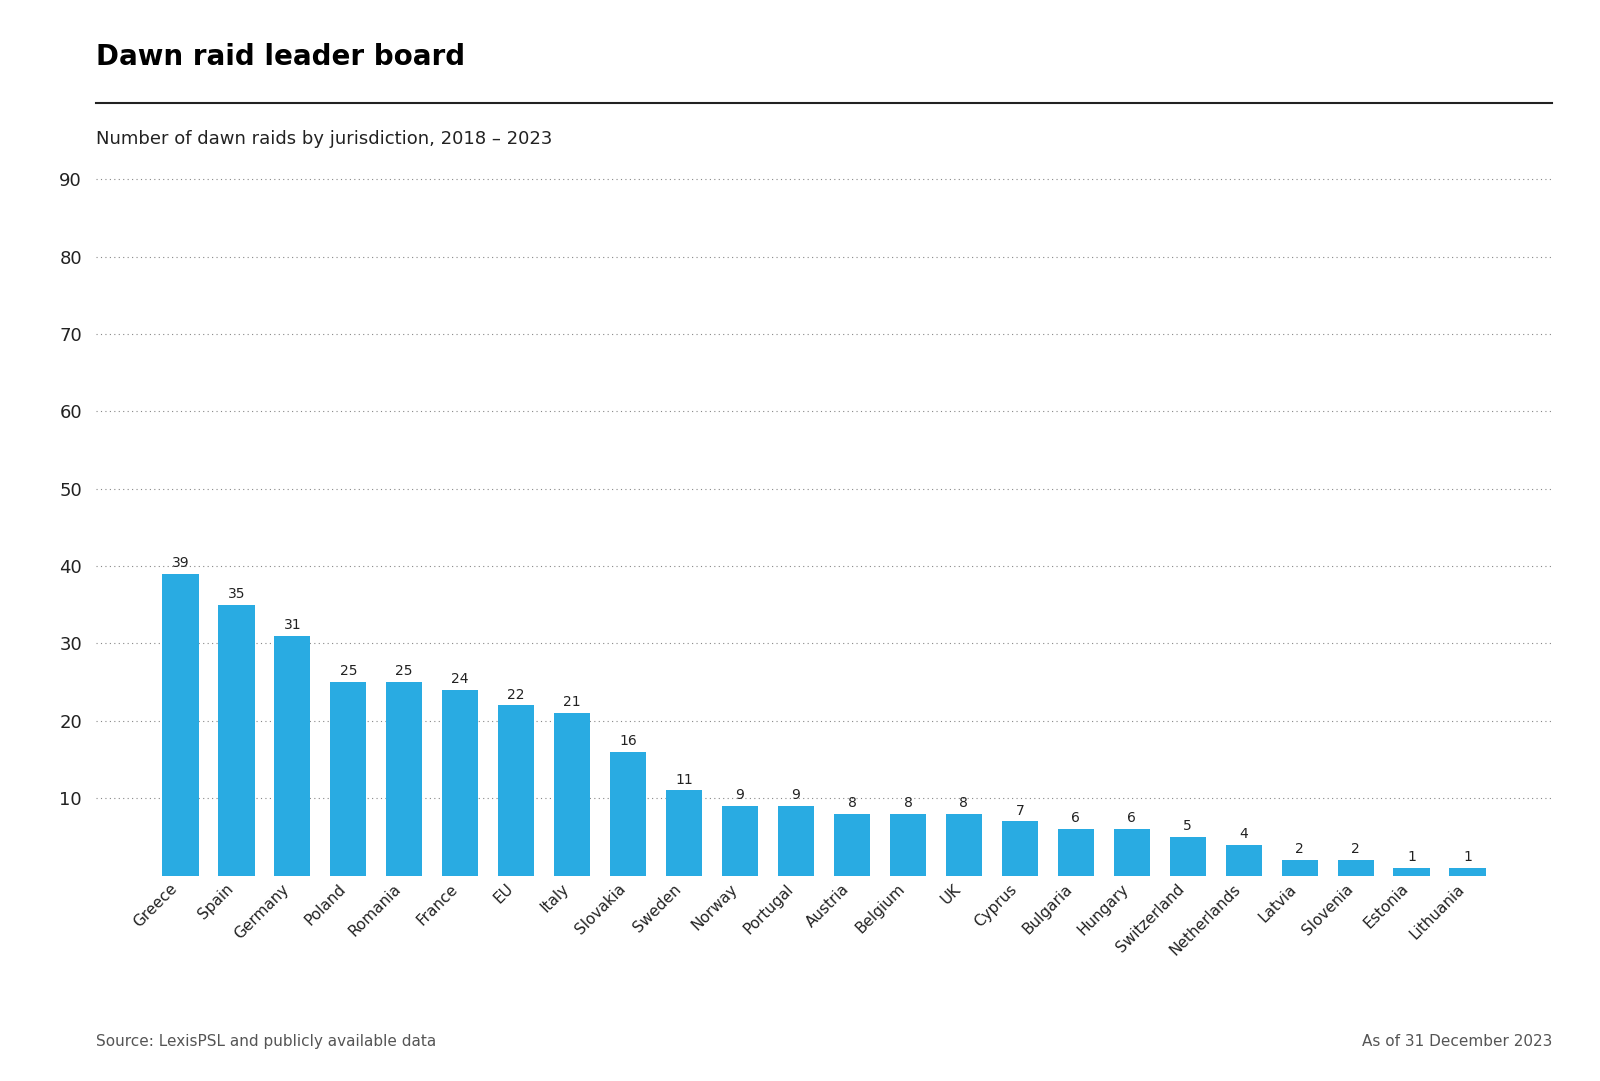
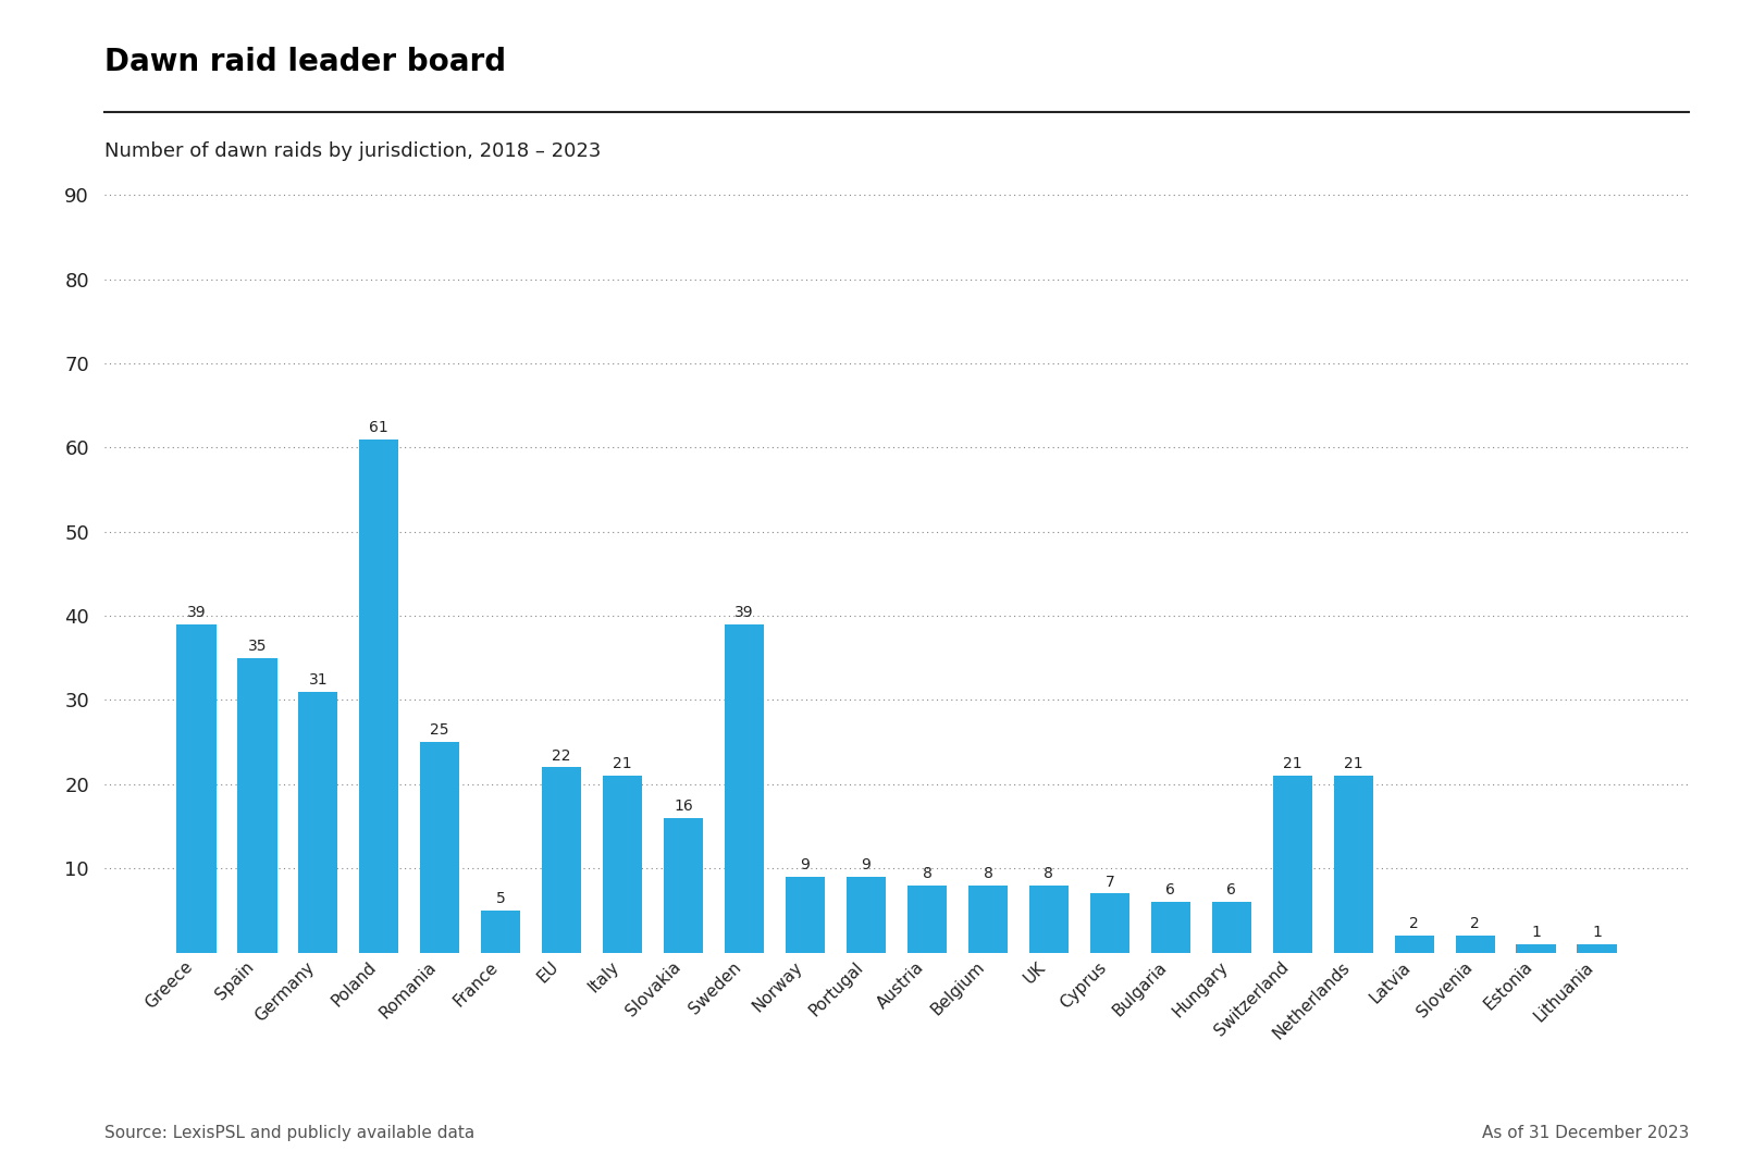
Poland: 25 -> 61
France: 24 -> 5
Sweden: 11 -> 39
Switzerland: 5 -> 21
Netherlands: 4 -> 21
